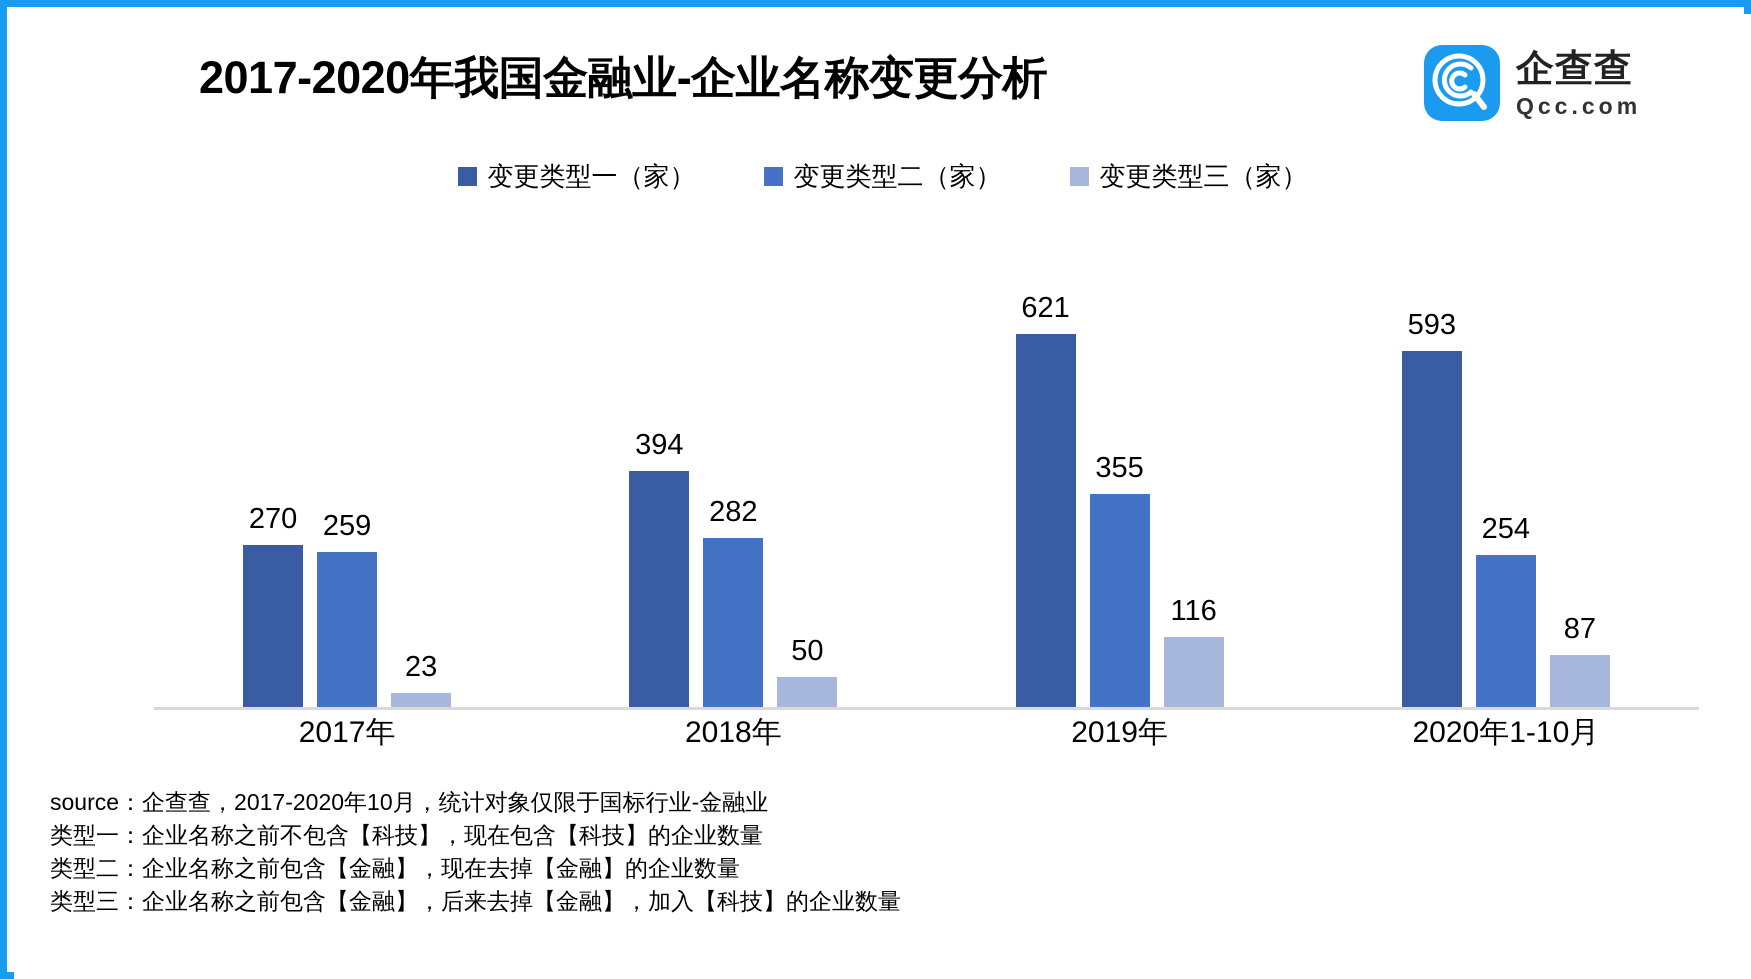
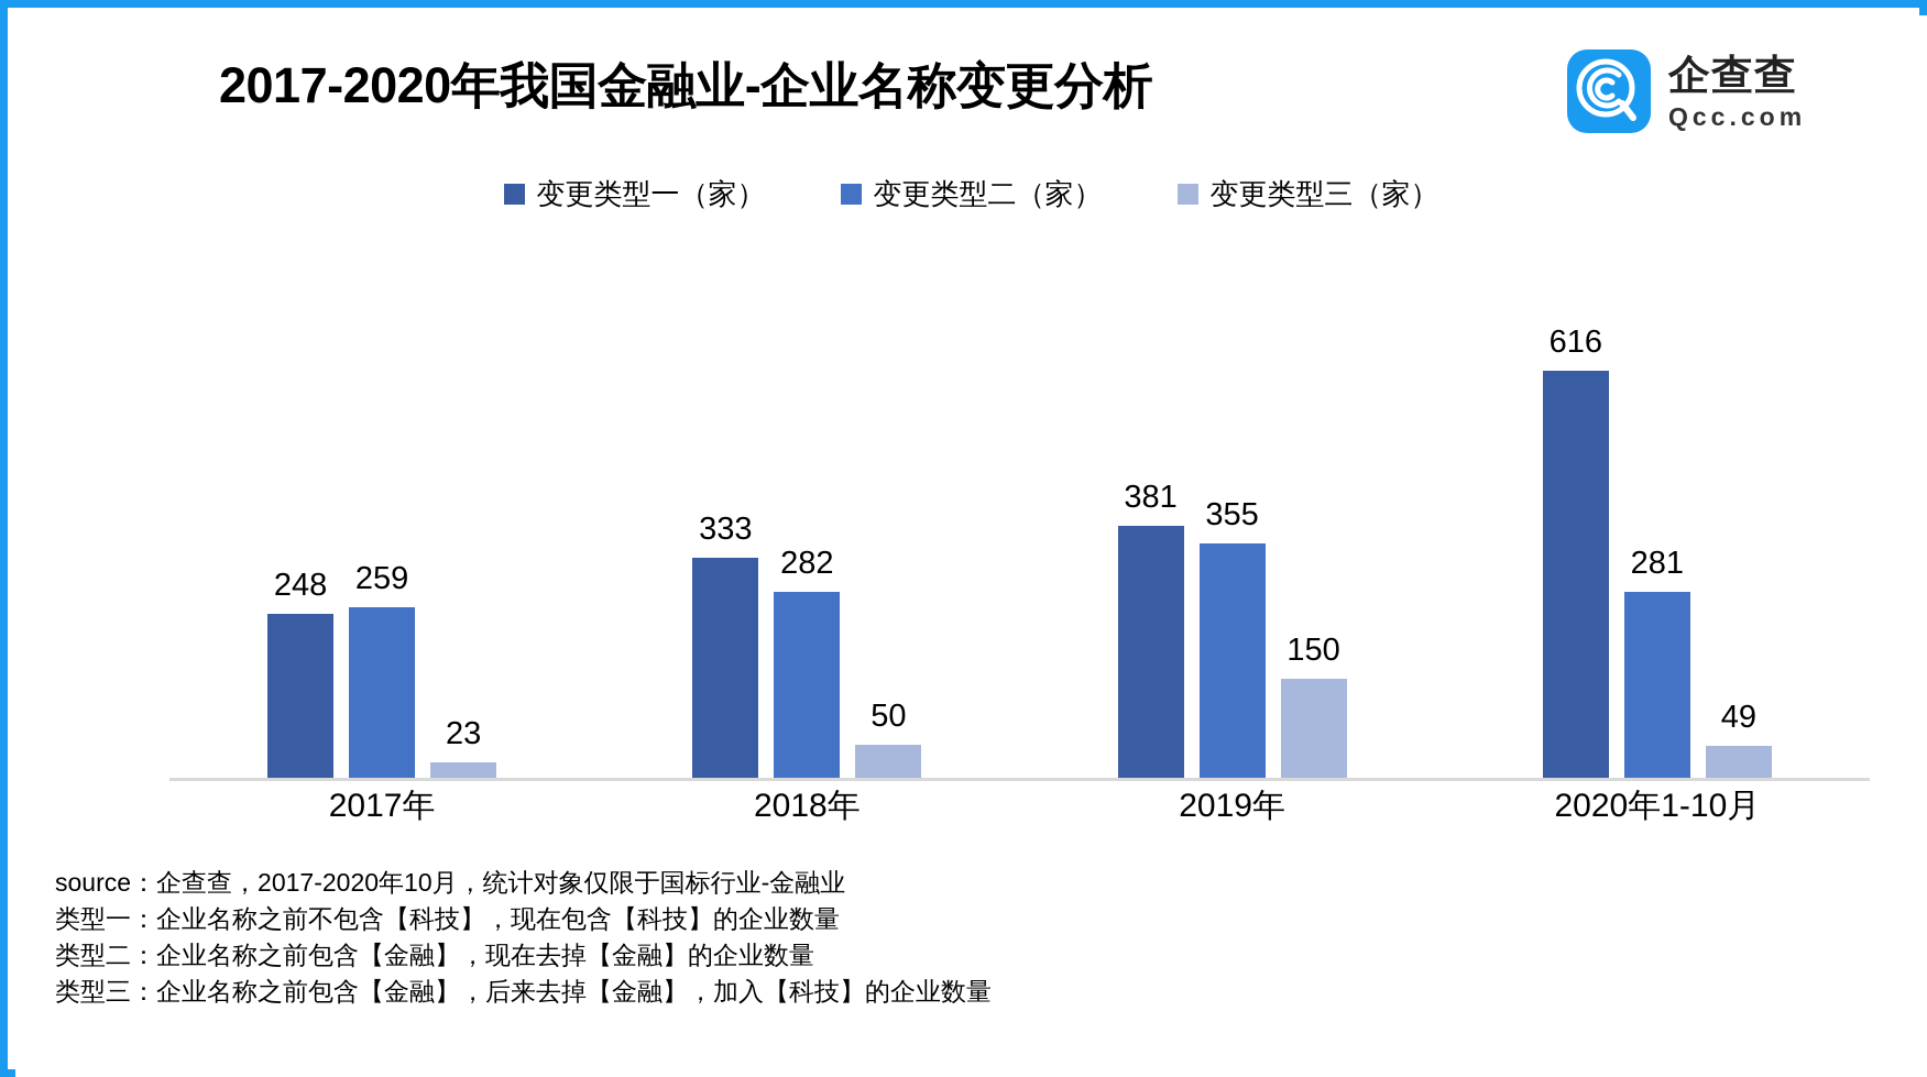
变更类型一（家）/2017年: 270 -> 248
变更类型一（家）/2018年: 394 -> 333
变更类型一（家）/2019年: 621 -> 381
变更类型三（家）/2019年: 116 -> 150
变更类型一（家）/2020年1-10月: 593 -> 616
变更类型二（家）/2020年1-10月: 254 -> 281
变更类型三（家）/2020年1-10月: 87 -> 49
